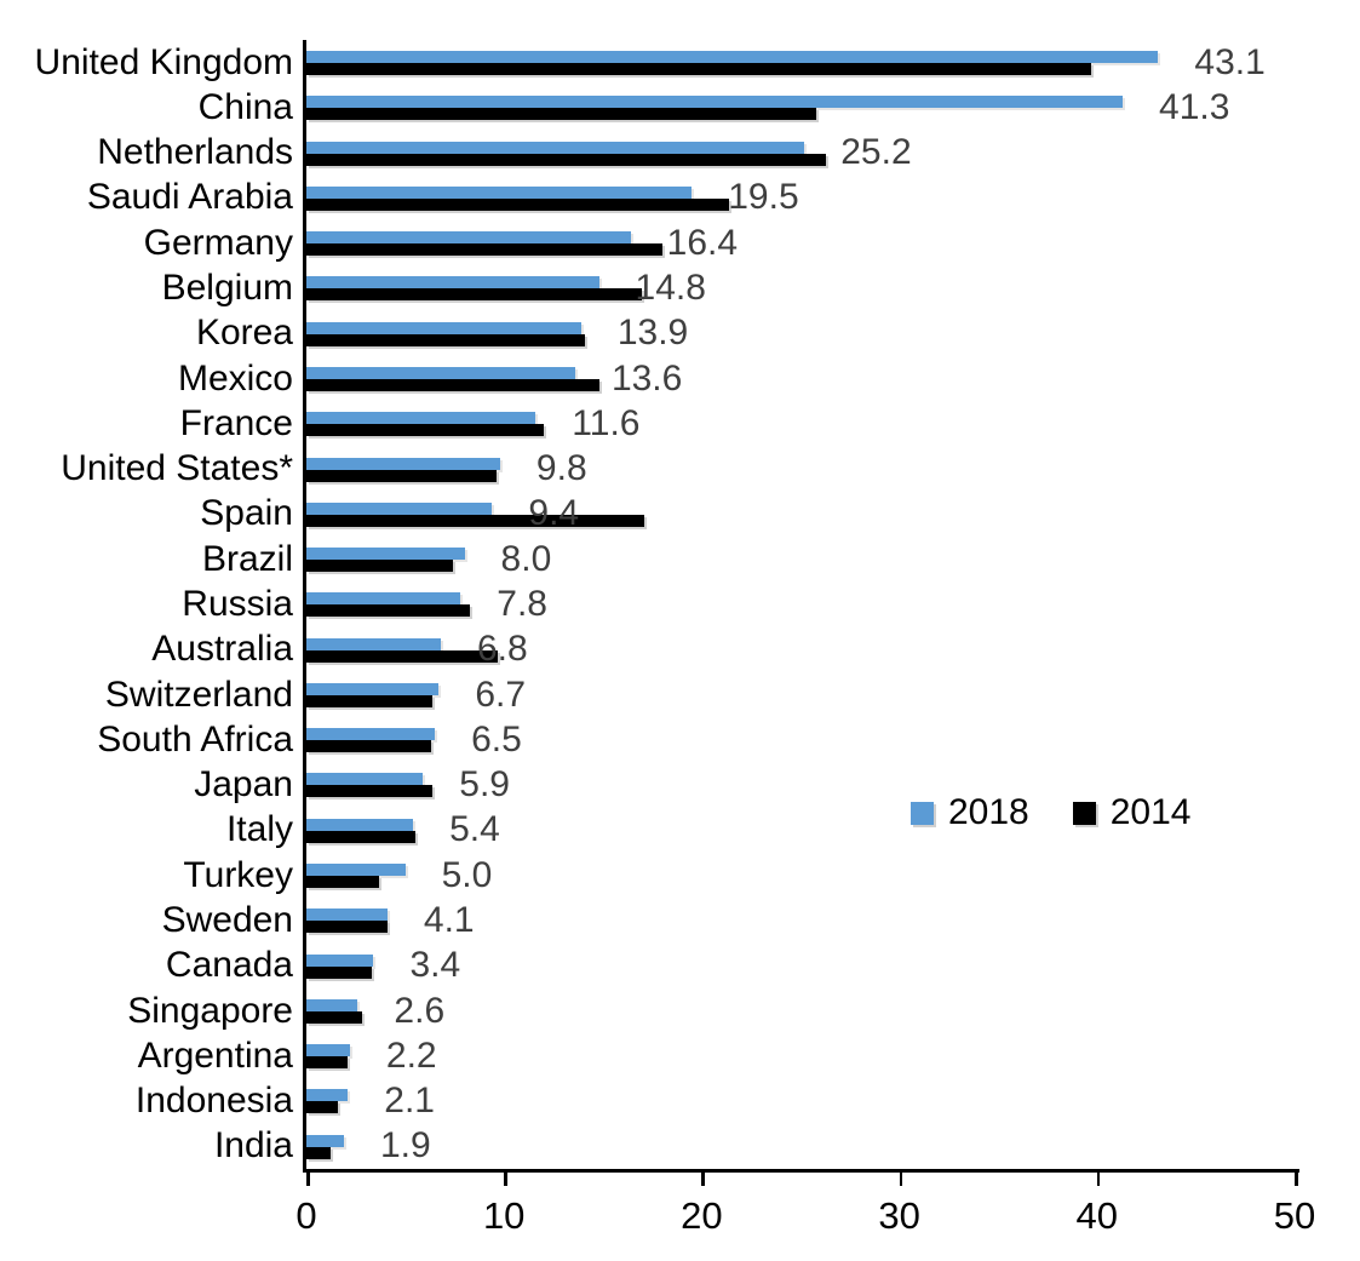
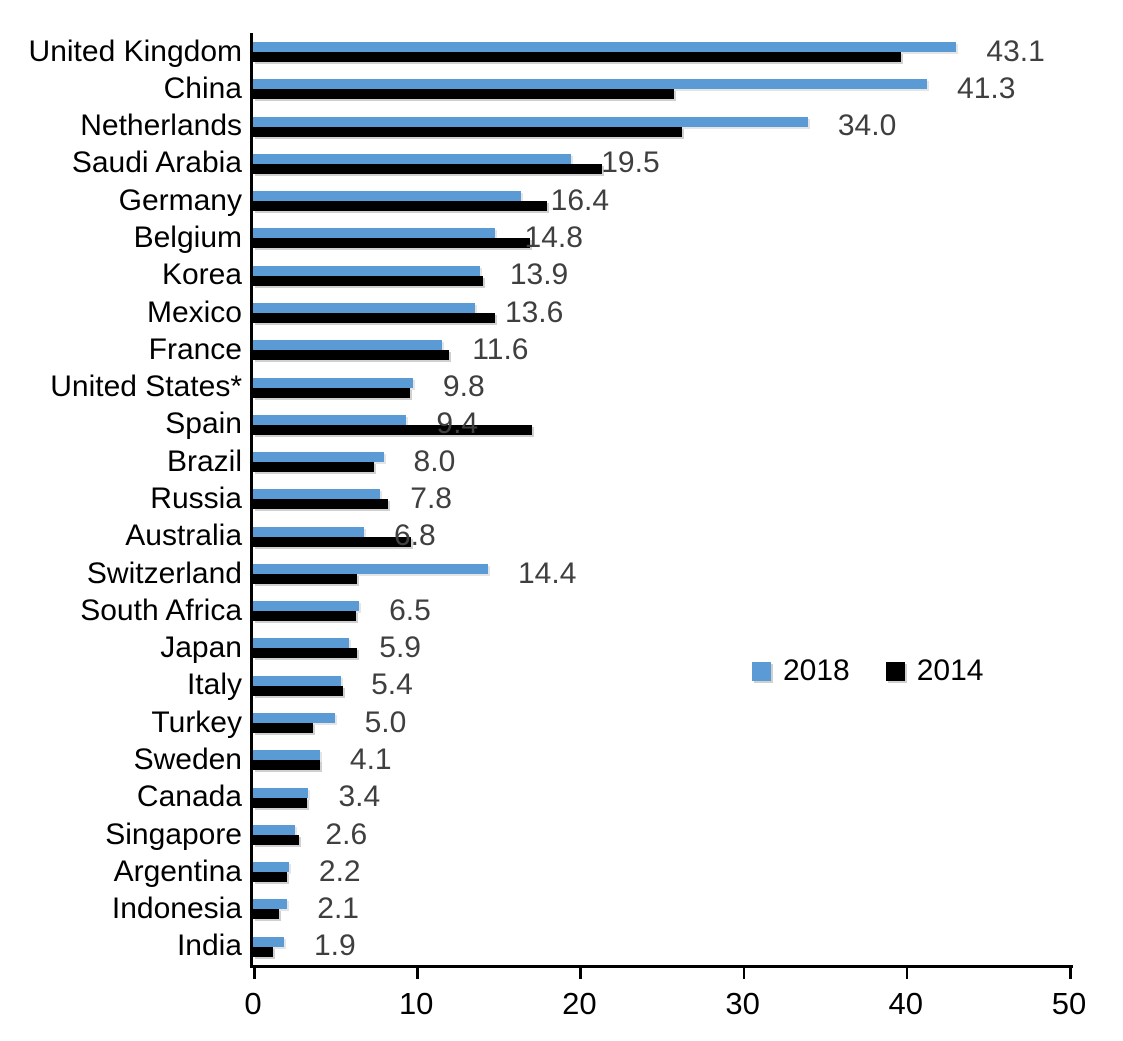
2018/Netherlands: 25.2 -> 34.0
2018/Switzerland: 6.7 -> 14.4
